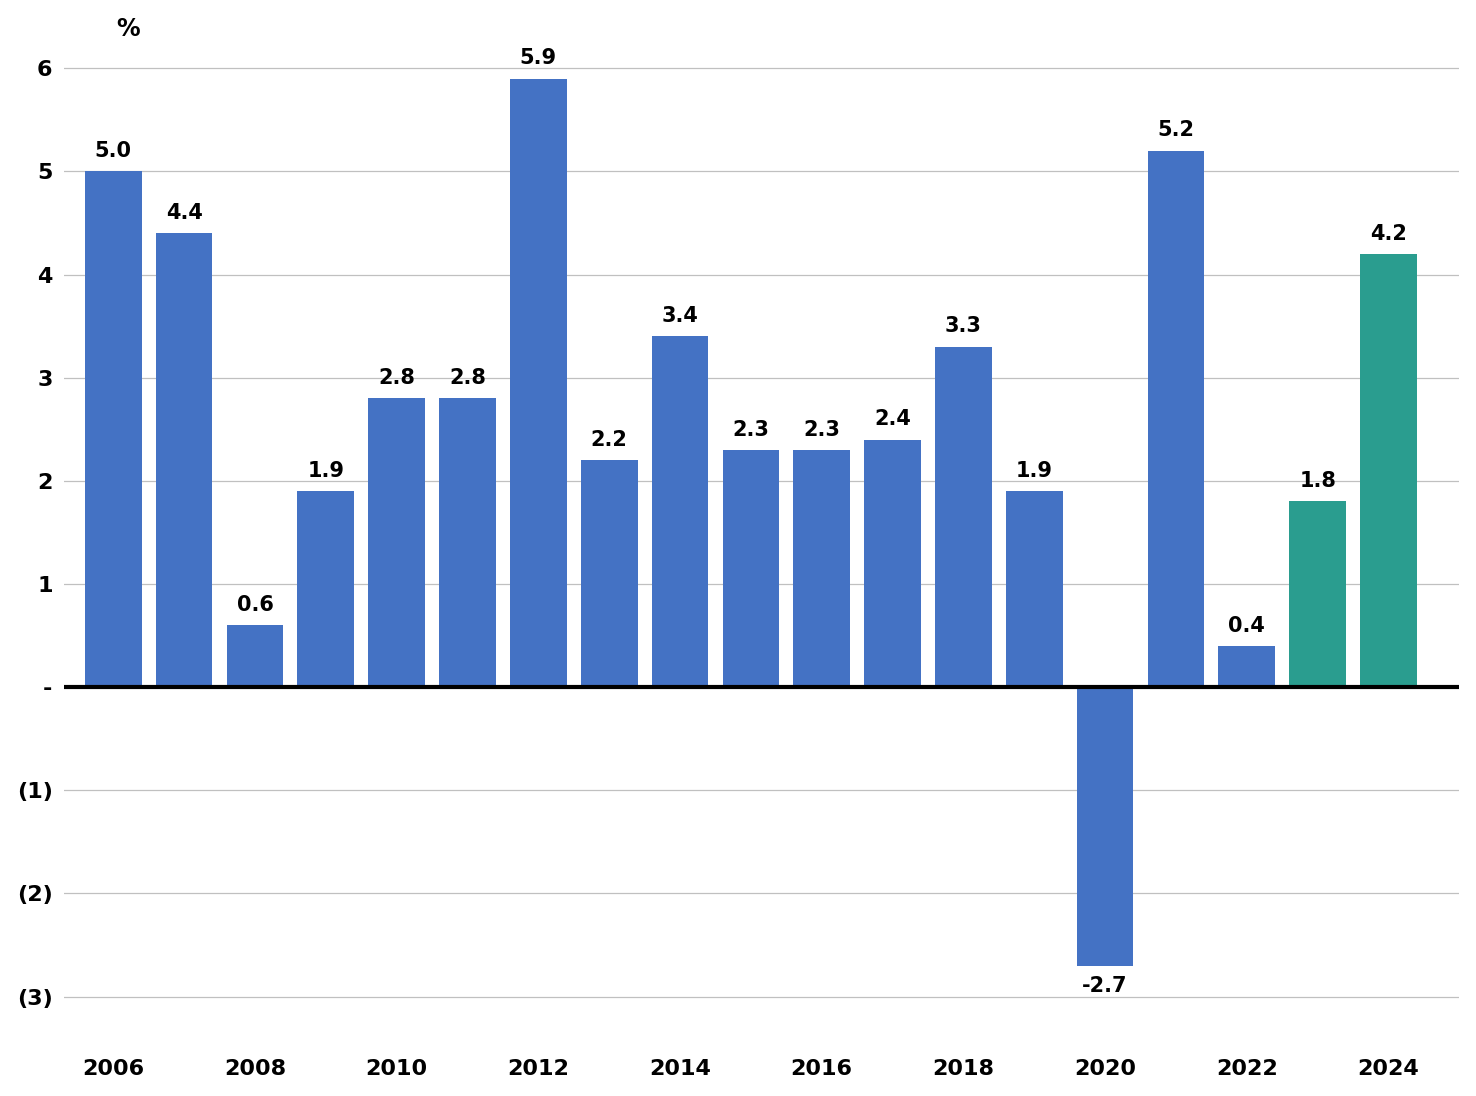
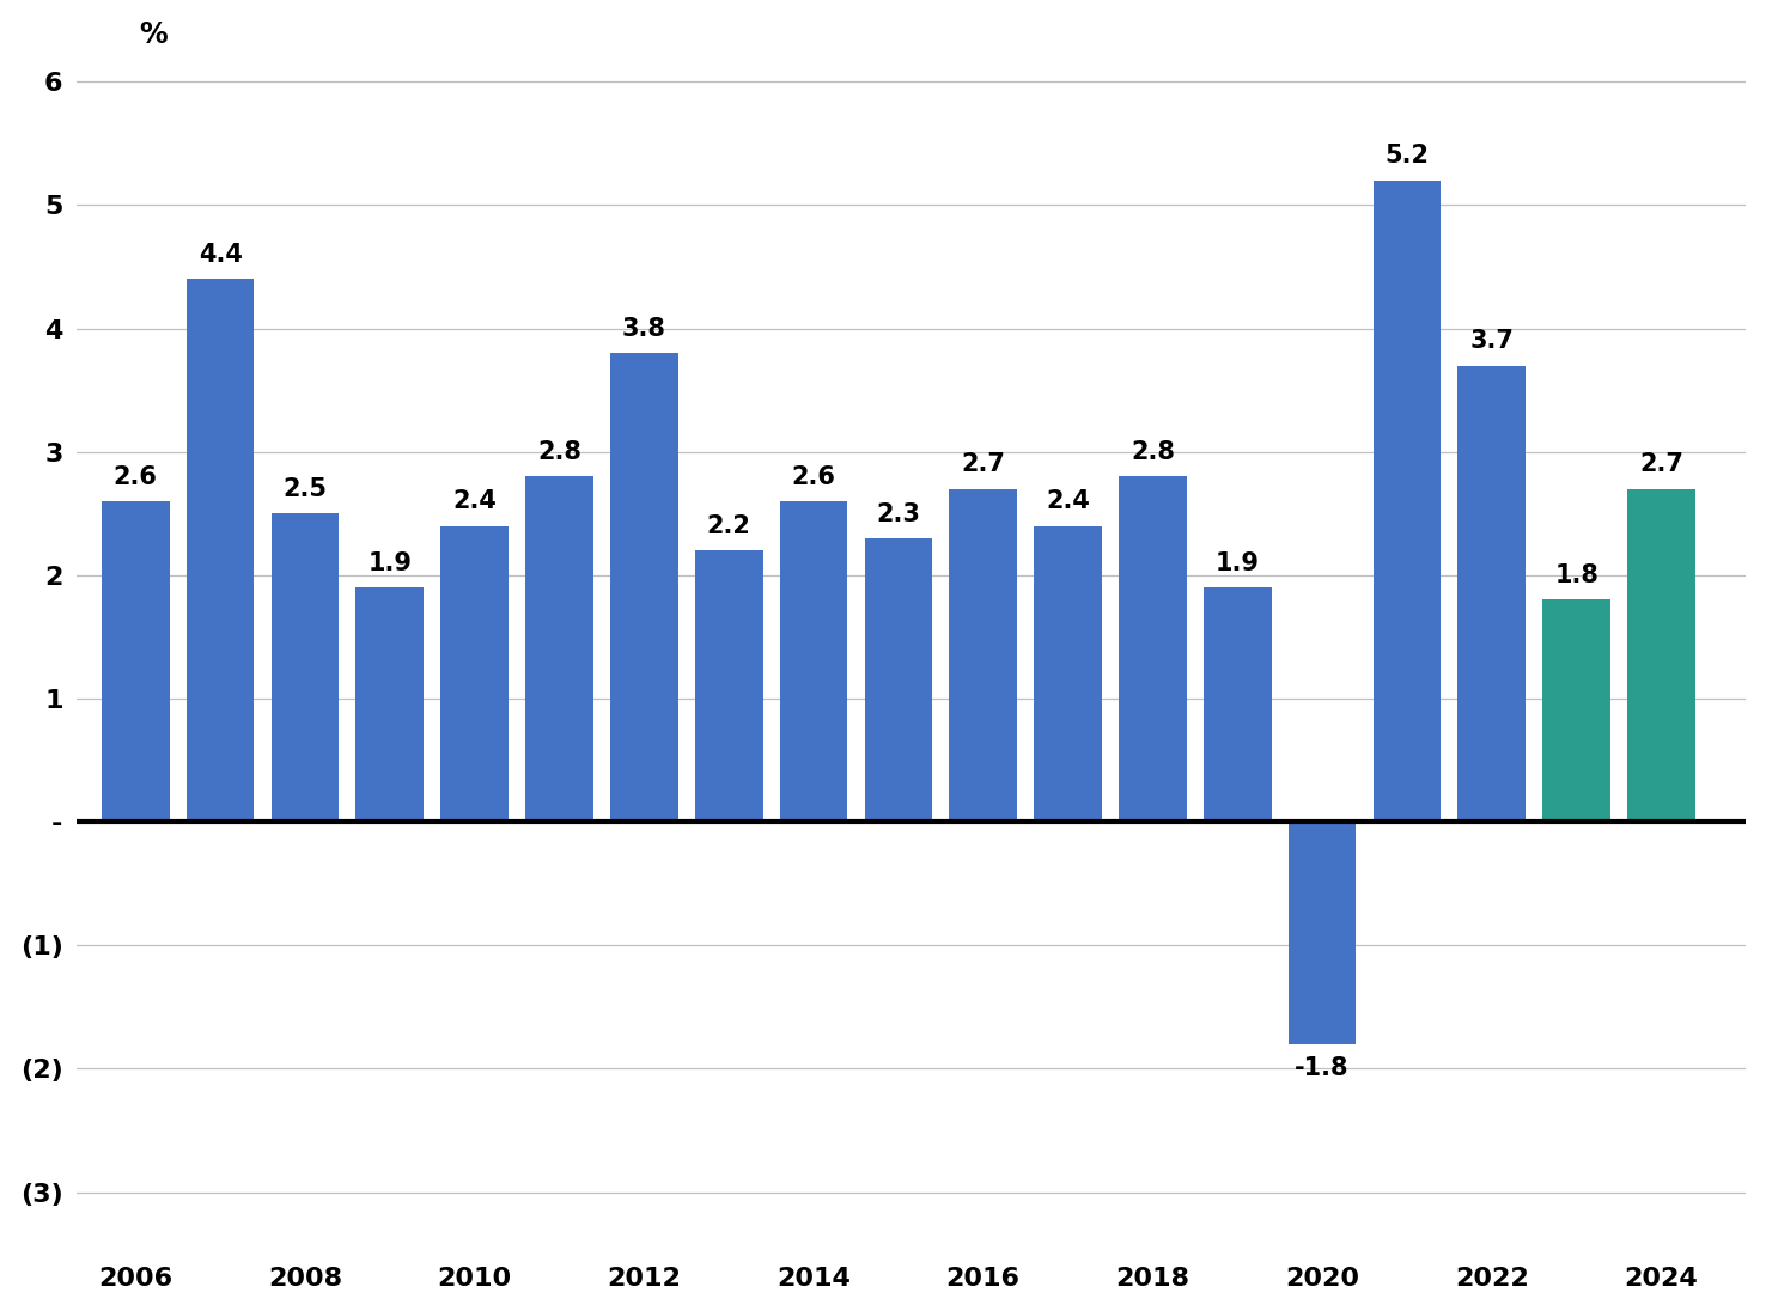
2006: 5.0 -> 2.6
2008: 0.6 -> 2.5
2010: 2.8 -> 2.4
2012: 5.9 -> 3.8
2014: 3.4 -> 2.6
2016: 2.3 -> 2.7
2018: 3.3 -> 2.8
2020: -2.7 -> -1.8
2022: 0.4 -> 3.7
2024: 4.2 -> 2.7
